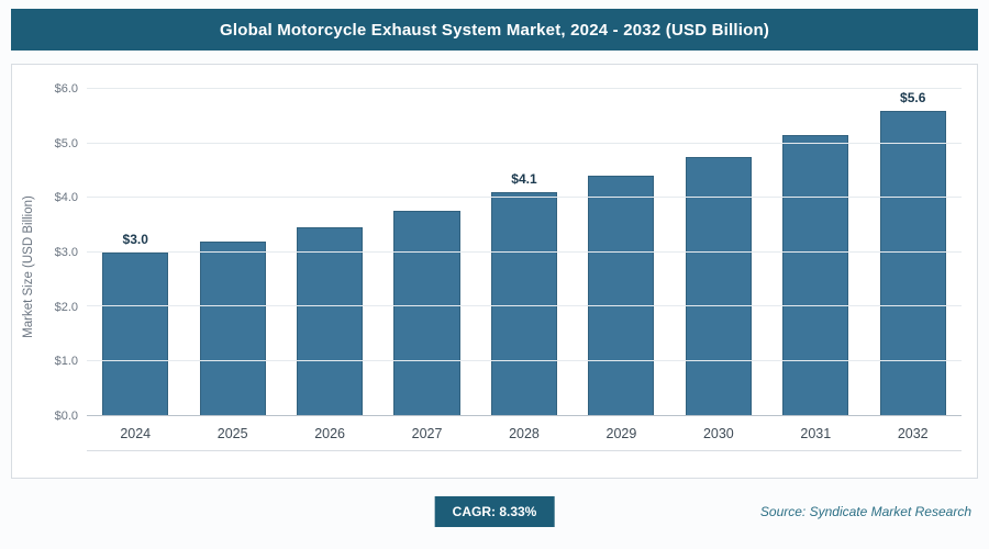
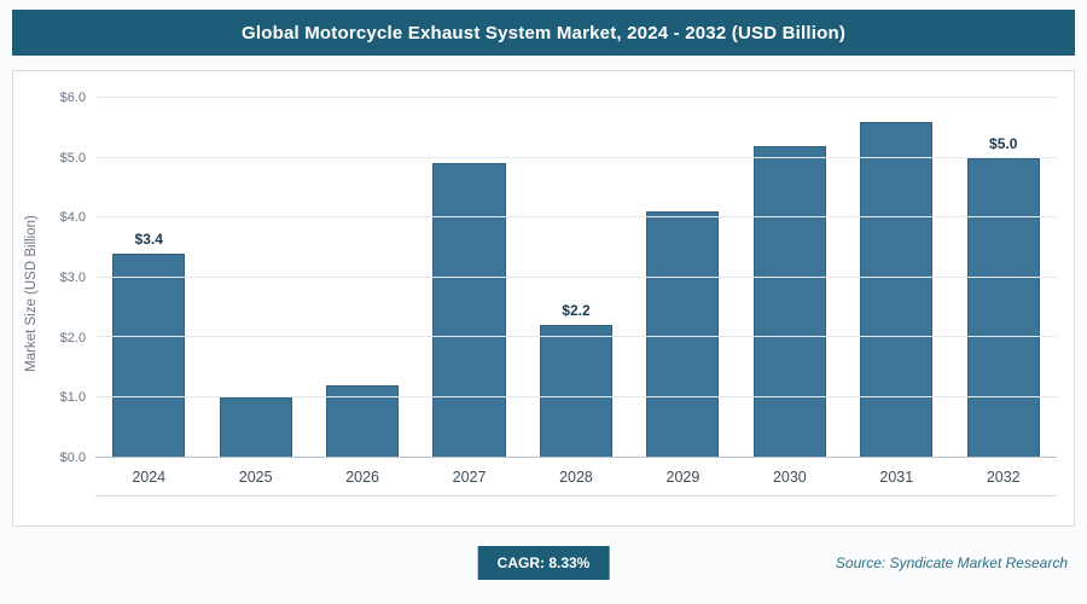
2024: $3.0 -> $3.4
2025: $3.2 -> $1.0
2026: $3.5 -> $1.2
2027: $3.8 -> $4.9
2028: $4.1 -> $2.2
2029: $4.4 -> $4.1
2030: $4.8 -> $5.2
2031: $5.2 -> $5.6
2032: $5.6 -> $5.0
